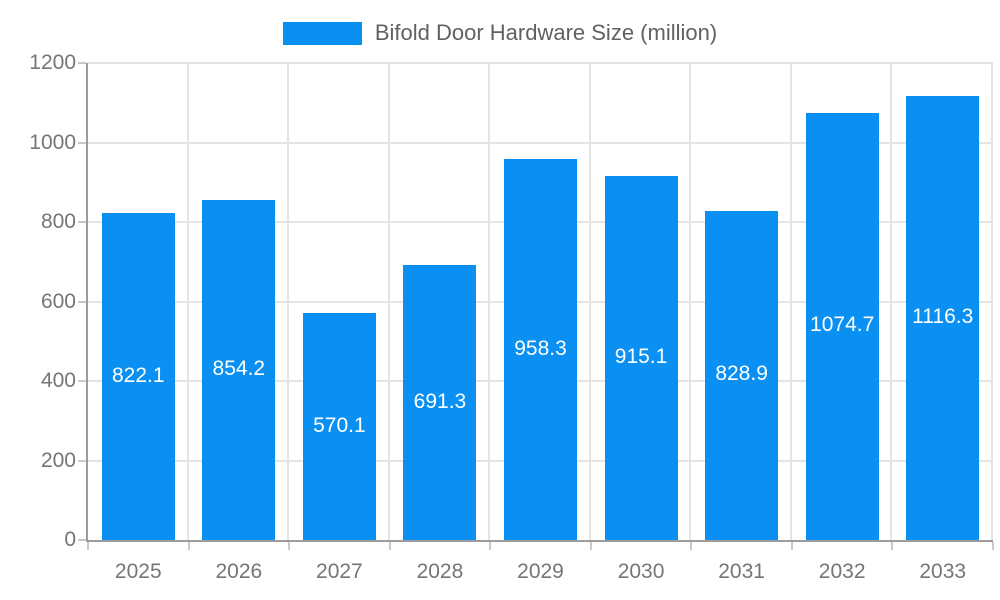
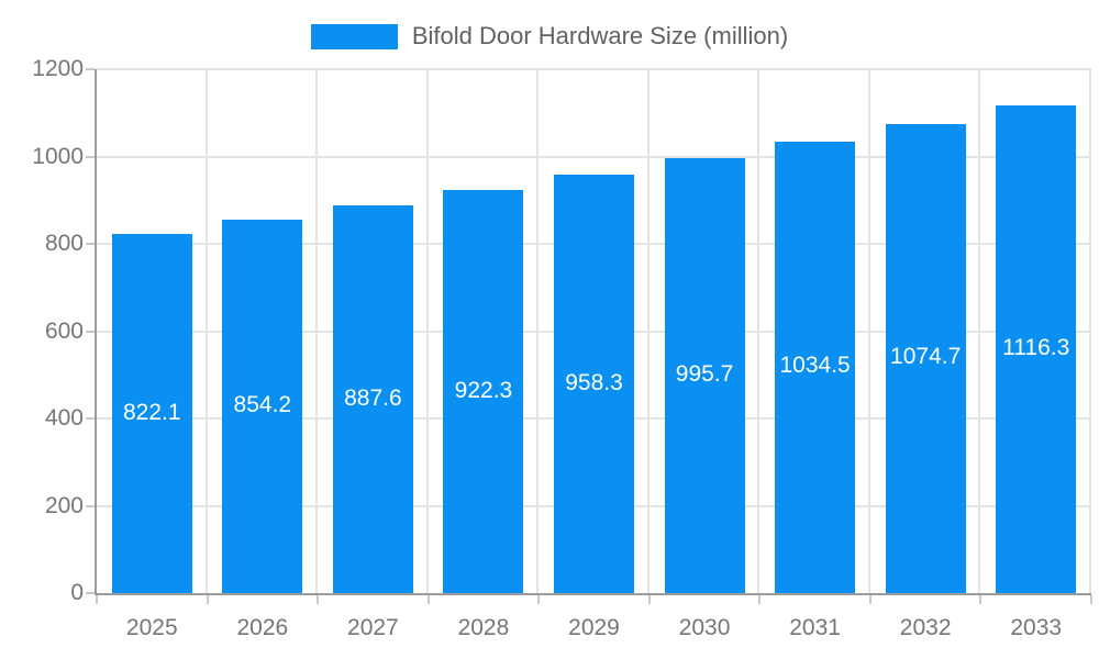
2027: 570.1 -> 887.6
2028: 691.3 -> 922.3
2030: 915.1 -> 995.7
2031: 828.9 -> 1034.5
